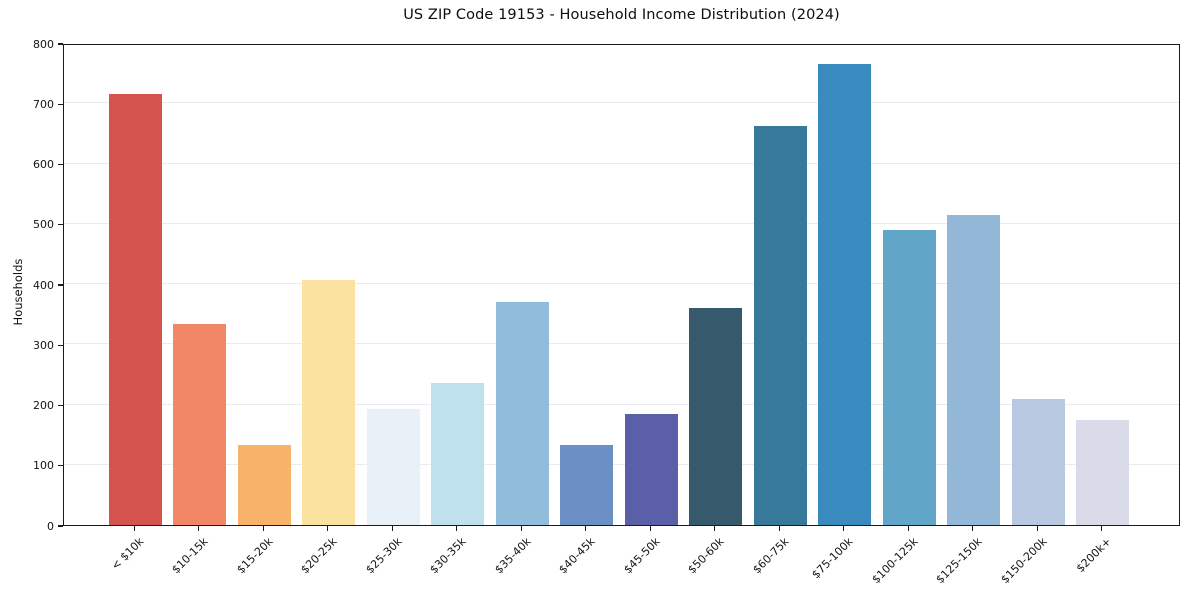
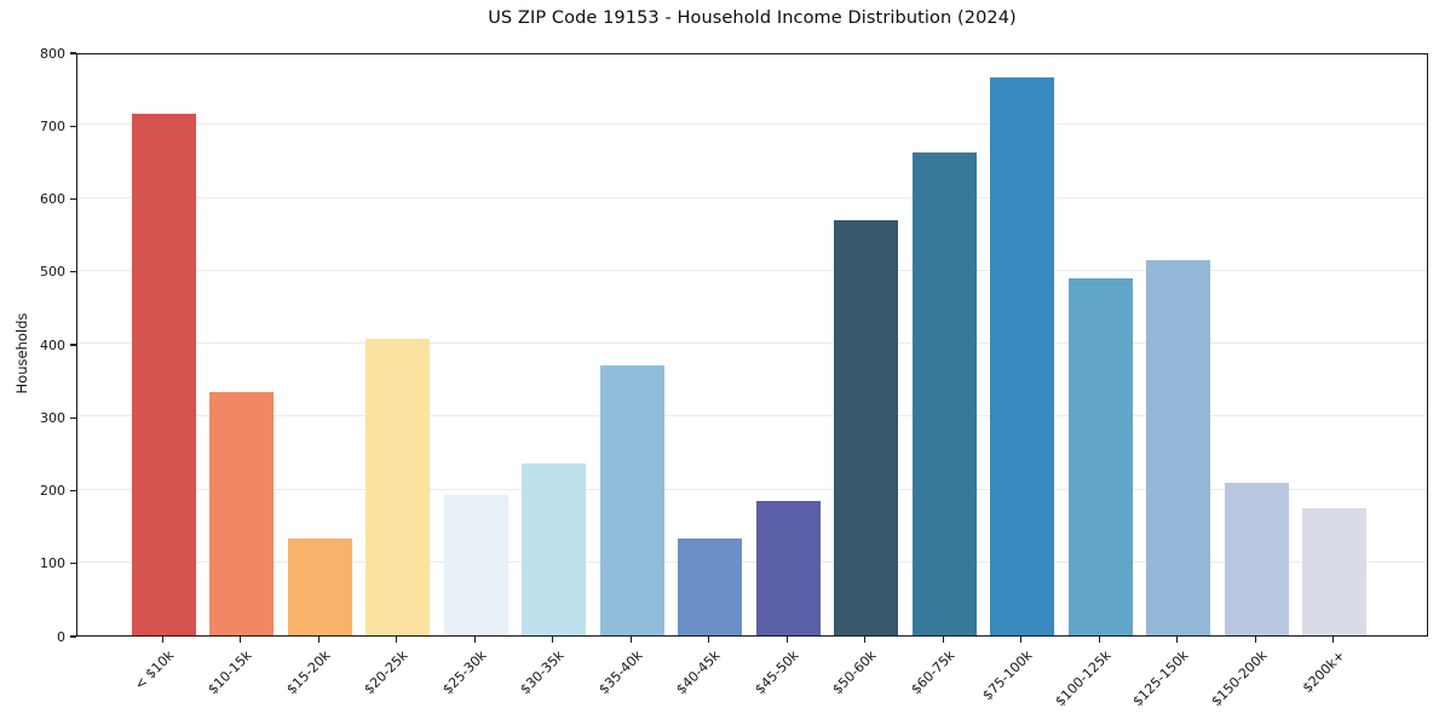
$50-60k: 360 -> 570
